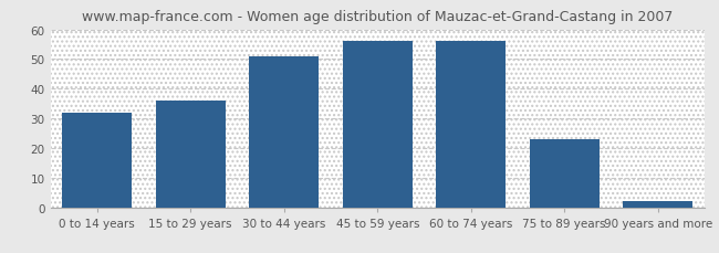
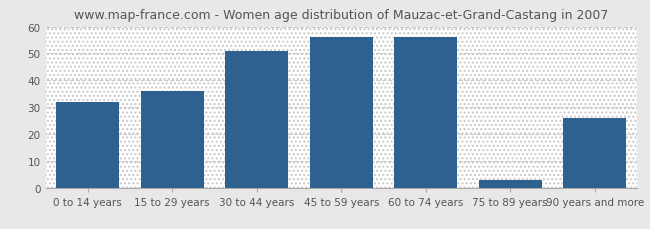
75 to 89 years: 23 -> 3
90 years and more: 2 -> 26
